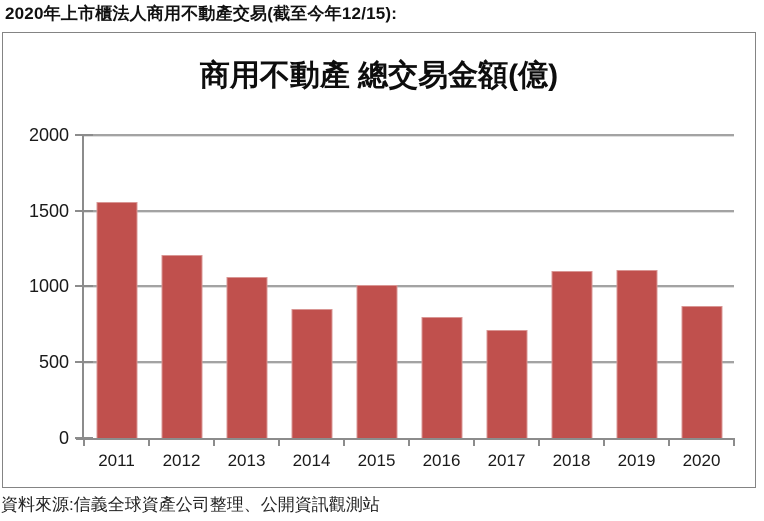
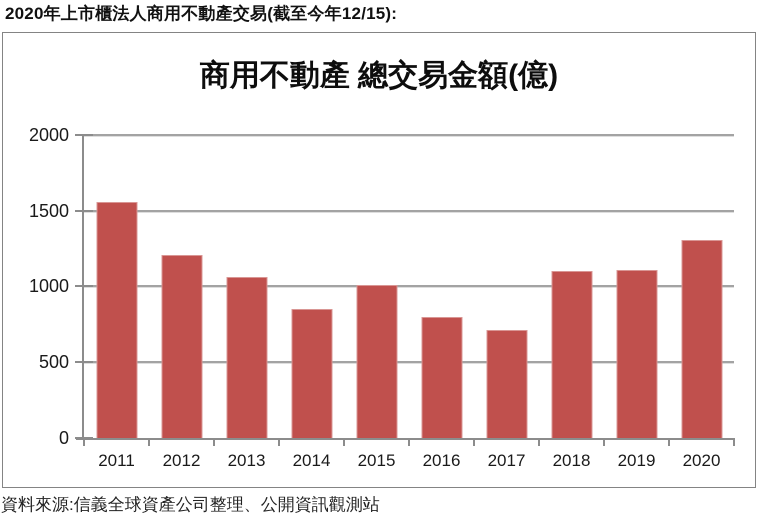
2020: 870 -> 1310
